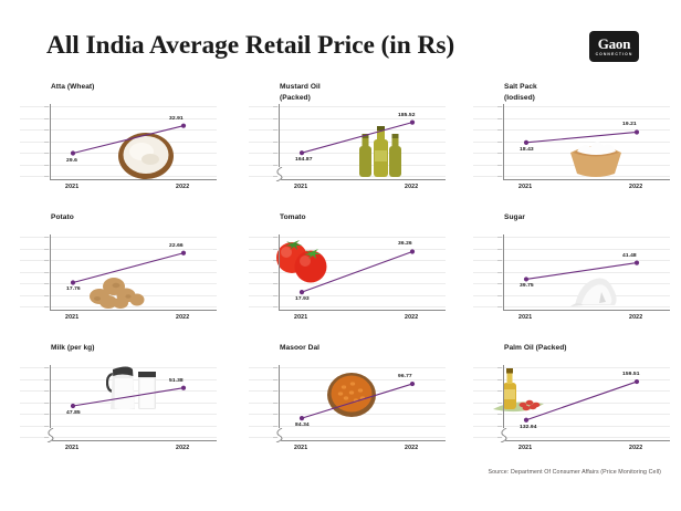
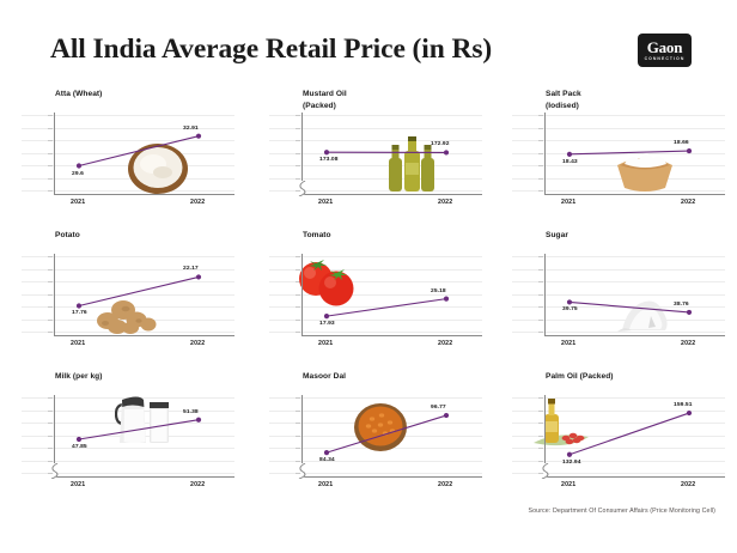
Mustard Oil (Packed)/2021: 164.87 -> 173.08
Mustard Oil (Packed)/2022: 185.52 -> 172.92
Salt Pack (Iodised)/2022: 19.21 -> 18.66
Potato/2022: 22.66 -> 22.17
Tomato/2022: 36.26 -> 25.18
Sugar/2022: 41.48 -> 38.76
